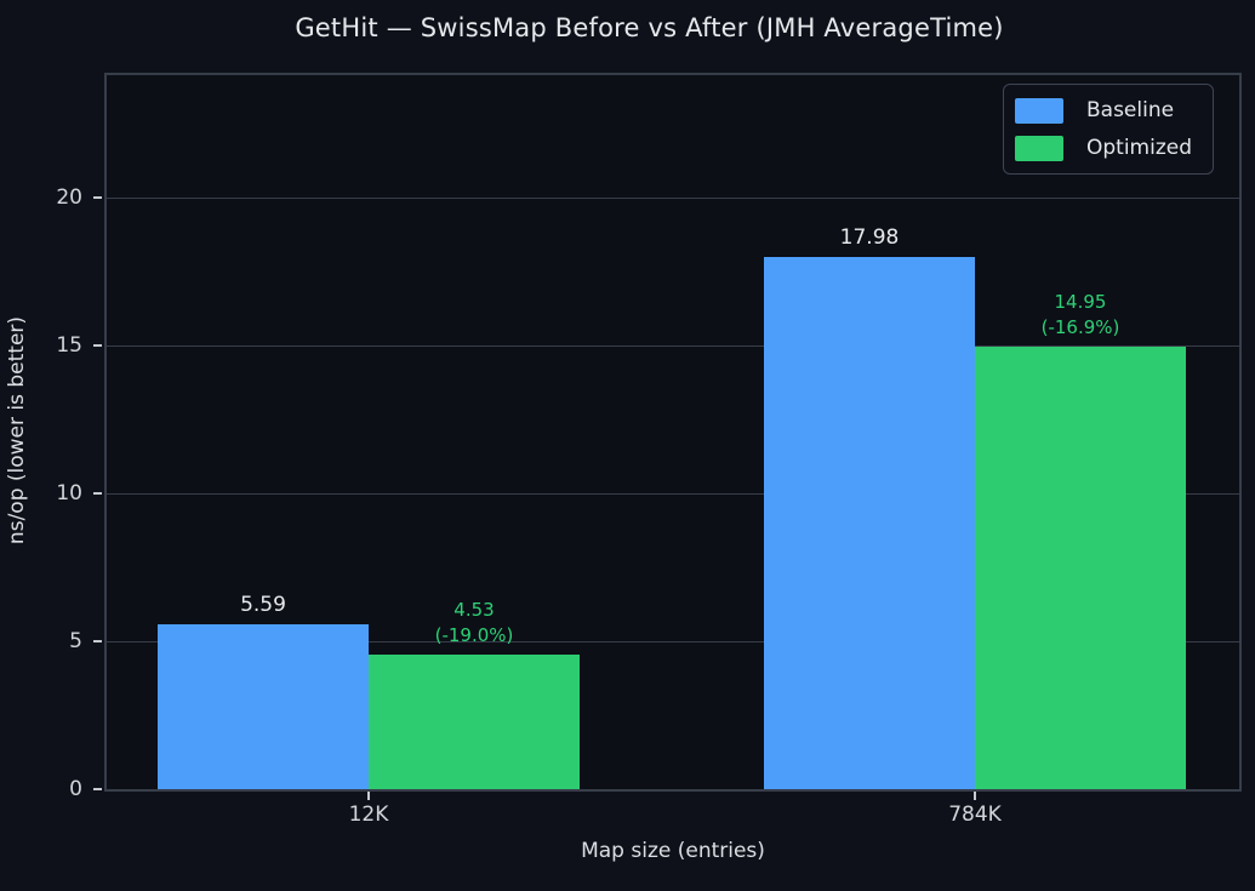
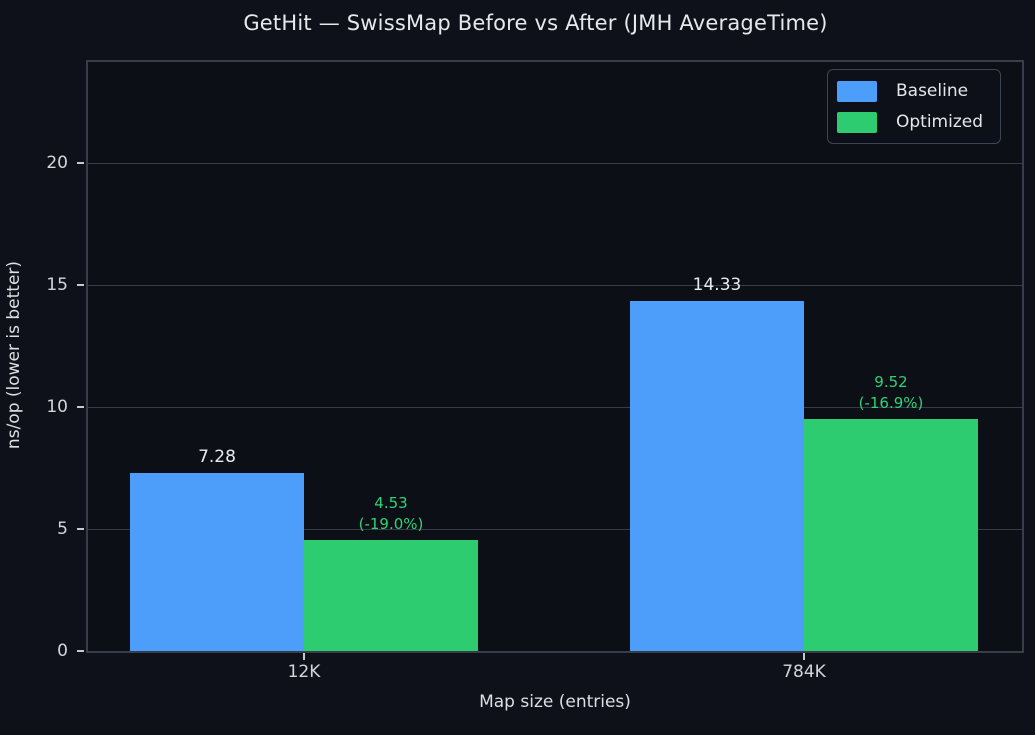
Baseline/12K: 5.59 -> 7.28
Baseline/784K: 17.98 -> 14.33
Optimized/784K: 14.95 -> 9.52
